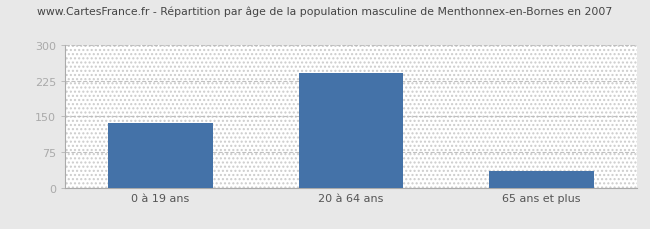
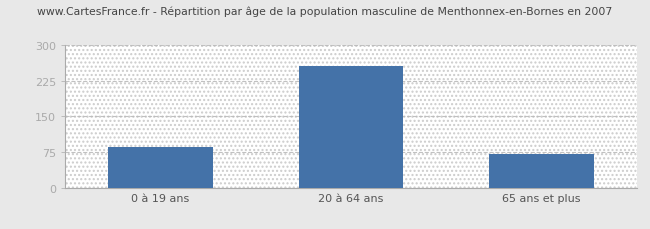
0 à 19 ans: 136 -> 85
20 à 64 ans: 241 -> 255
65 ans et plus: 35 -> 70
